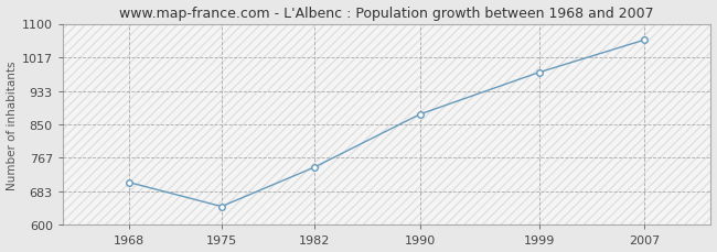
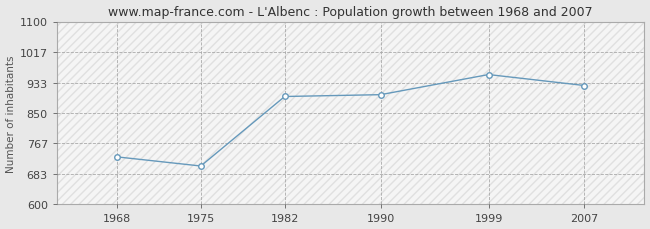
1968: 706 -> 730
1975: 646 -> 705
1982: 743 -> 895
1990: 875 -> 900
1999: 979 -> 955
2007: 1060 -> 925
